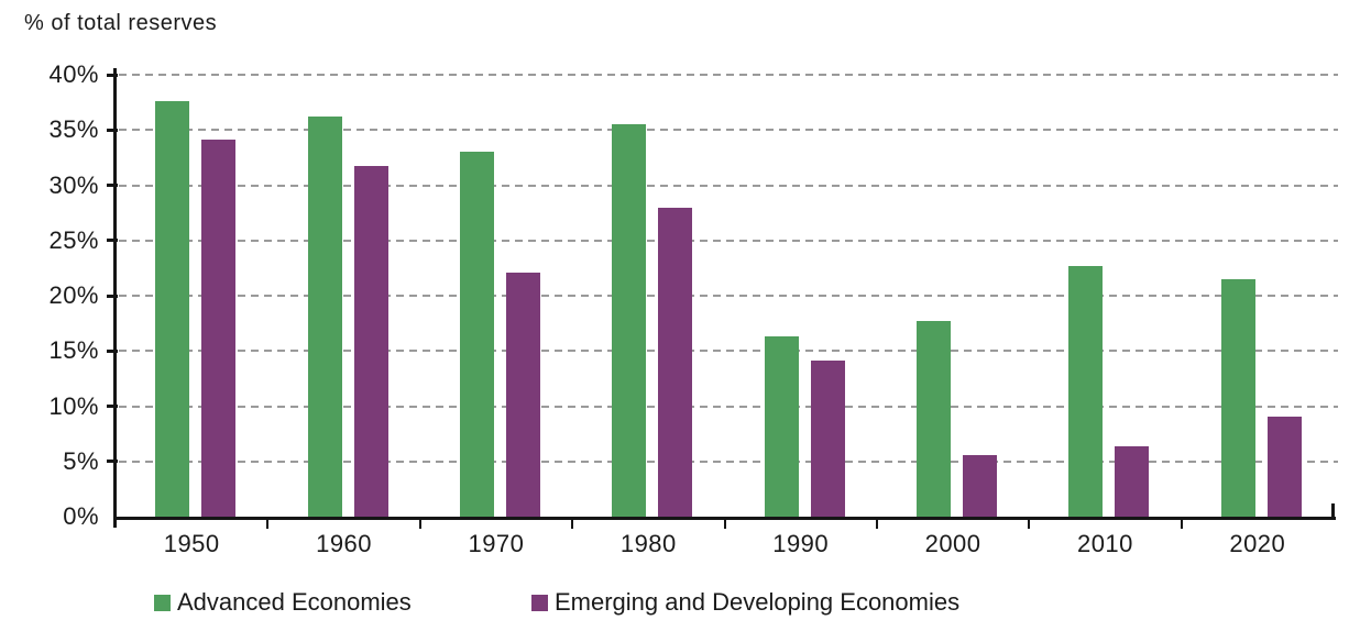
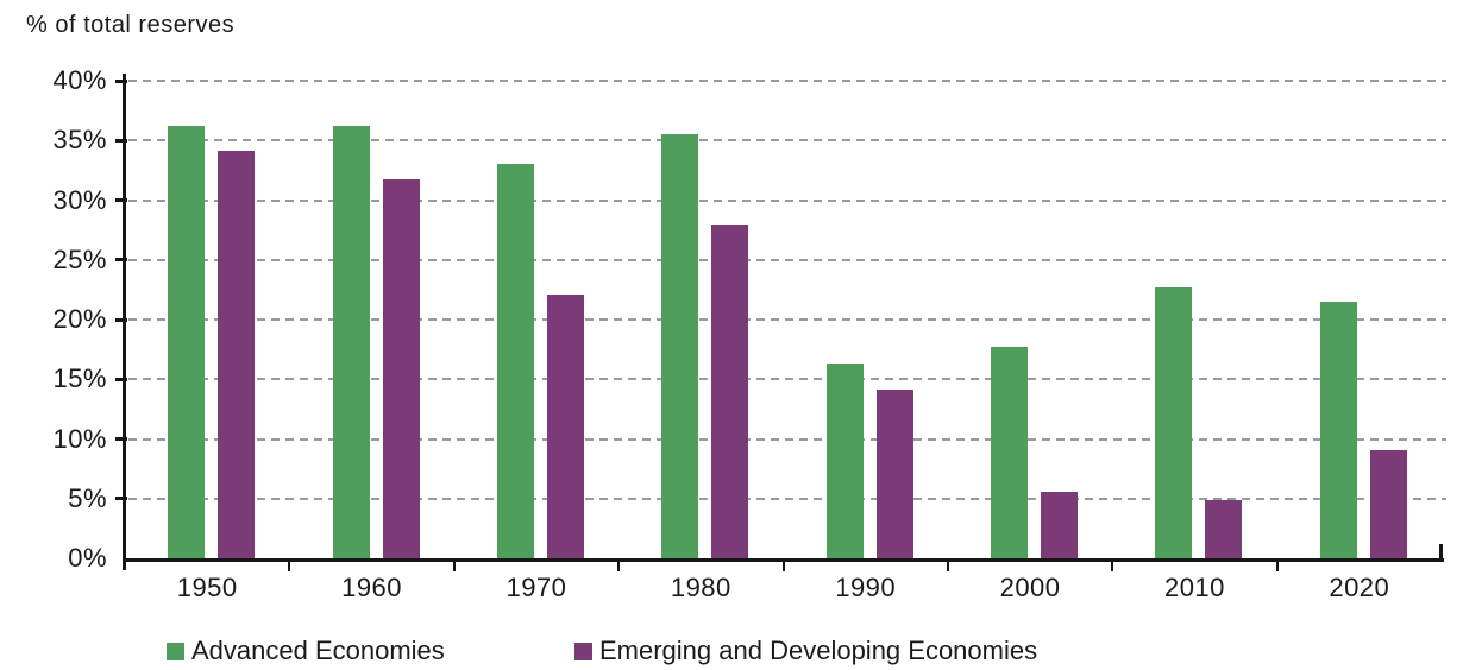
Advanced Economies/1950: 37.6% -> 36.2%
Emerging and Developing Economies/2010: 6.4% -> 4.9%
